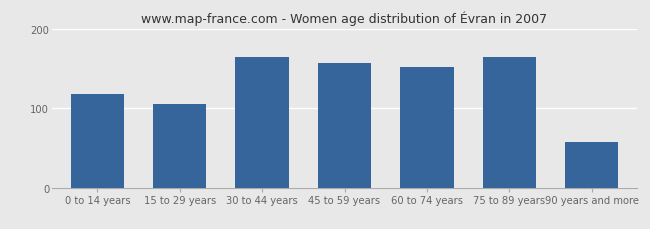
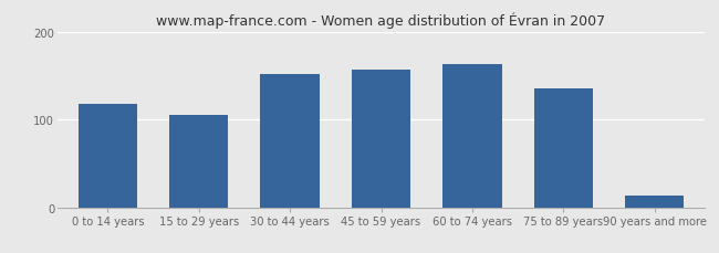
30 to 44 years: 164 -> 152
60 to 74 years: 152 -> 163
75 to 89 years: 164 -> 136
90 years and more: 58 -> 13
